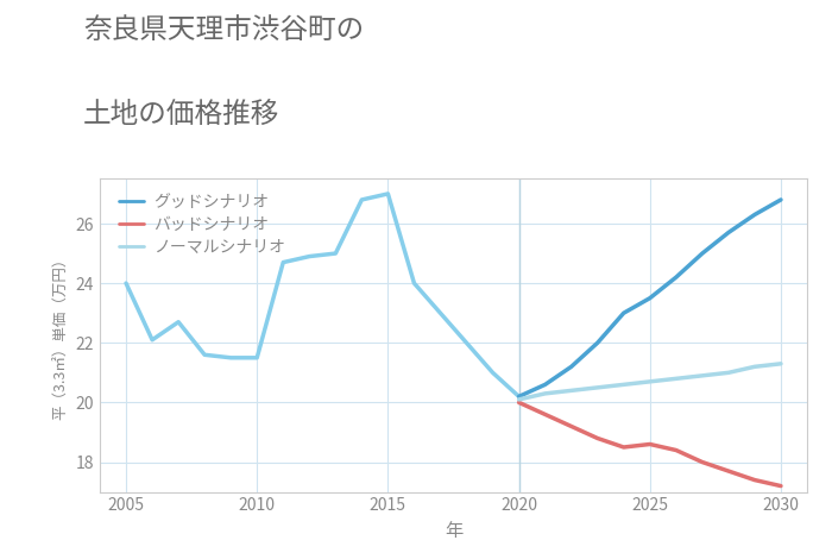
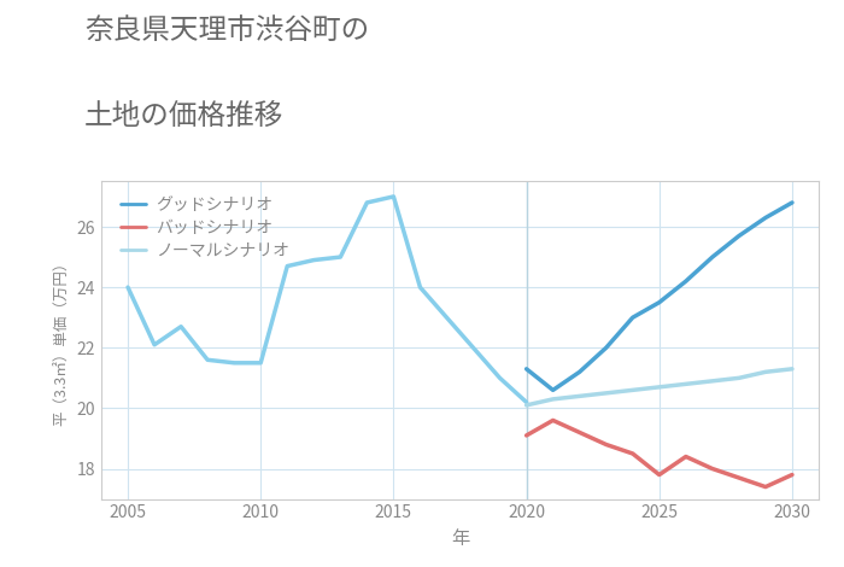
グッドシナリオ/2020: 20.2 -> 21.3
バッドシナリオ/2020: 20.0 -> 19.1
バッドシナリオ/2025: 18.6 -> 17.8
バッドシナリオ/2030: 17.2 -> 17.8
